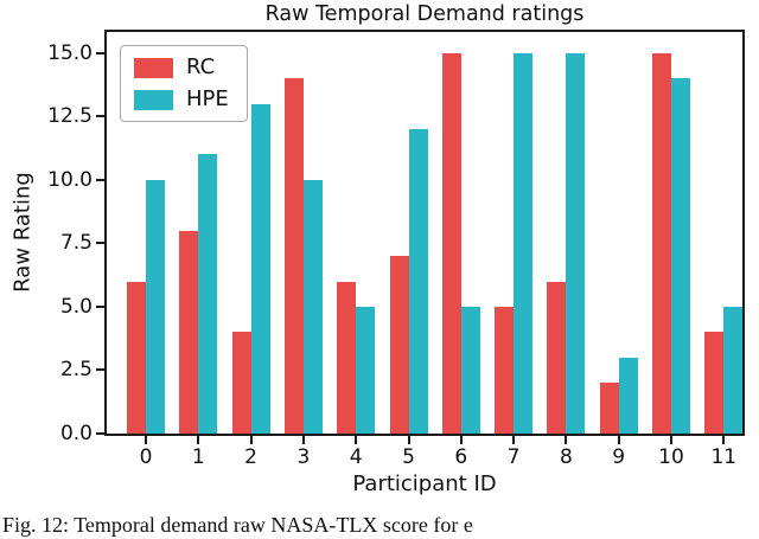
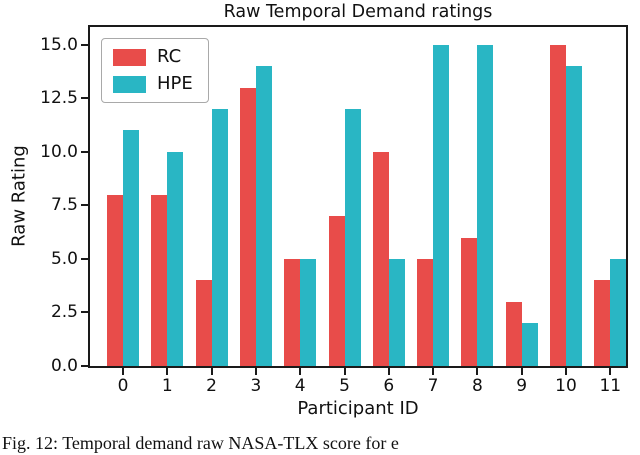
RC/0: 6 -> 8
HPE/0: 10 -> 11
HPE/1: 11 -> 10
HPE/2: 13 -> 12
RC/3: 14 -> 13
HPE/3: 10 -> 14
RC/4: 6 -> 5
RC/6: 15 -> 10
RC/9: 2 -> 3
HPE/9: 3 -> 2
